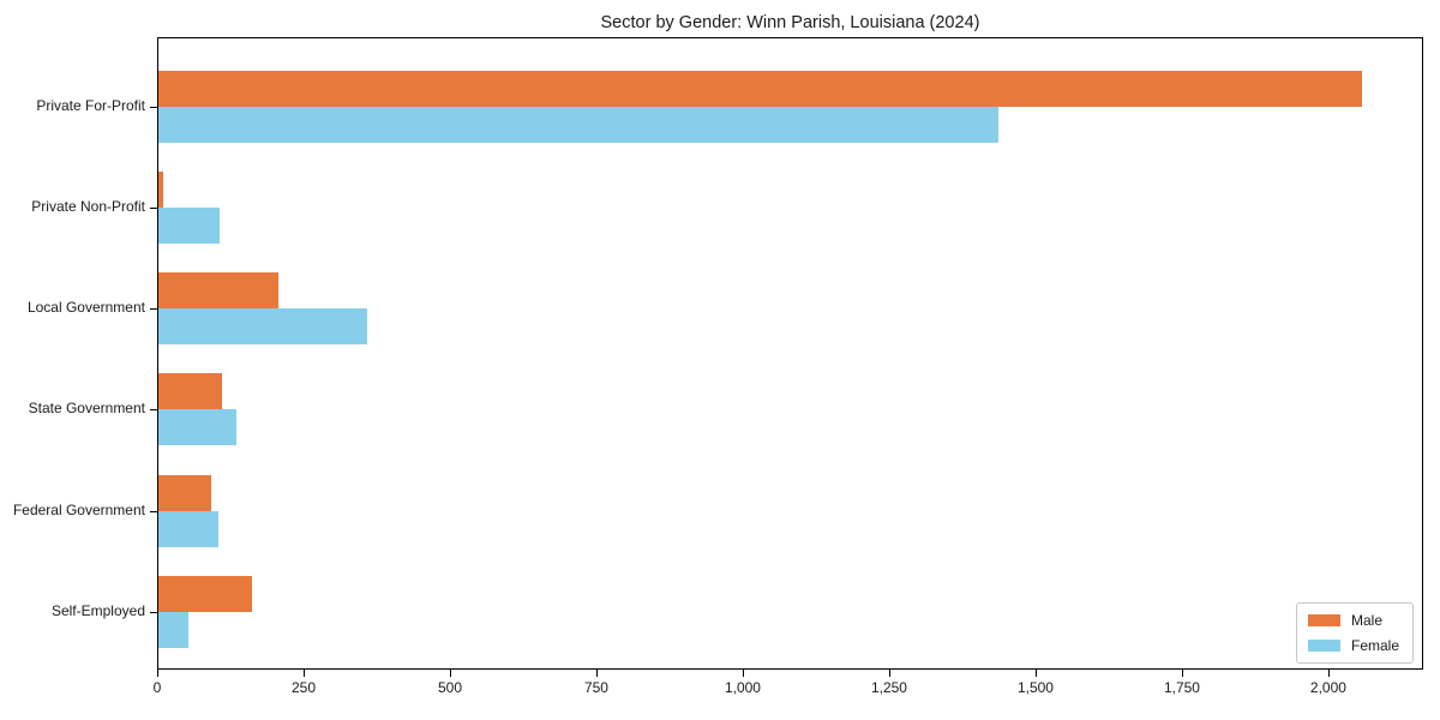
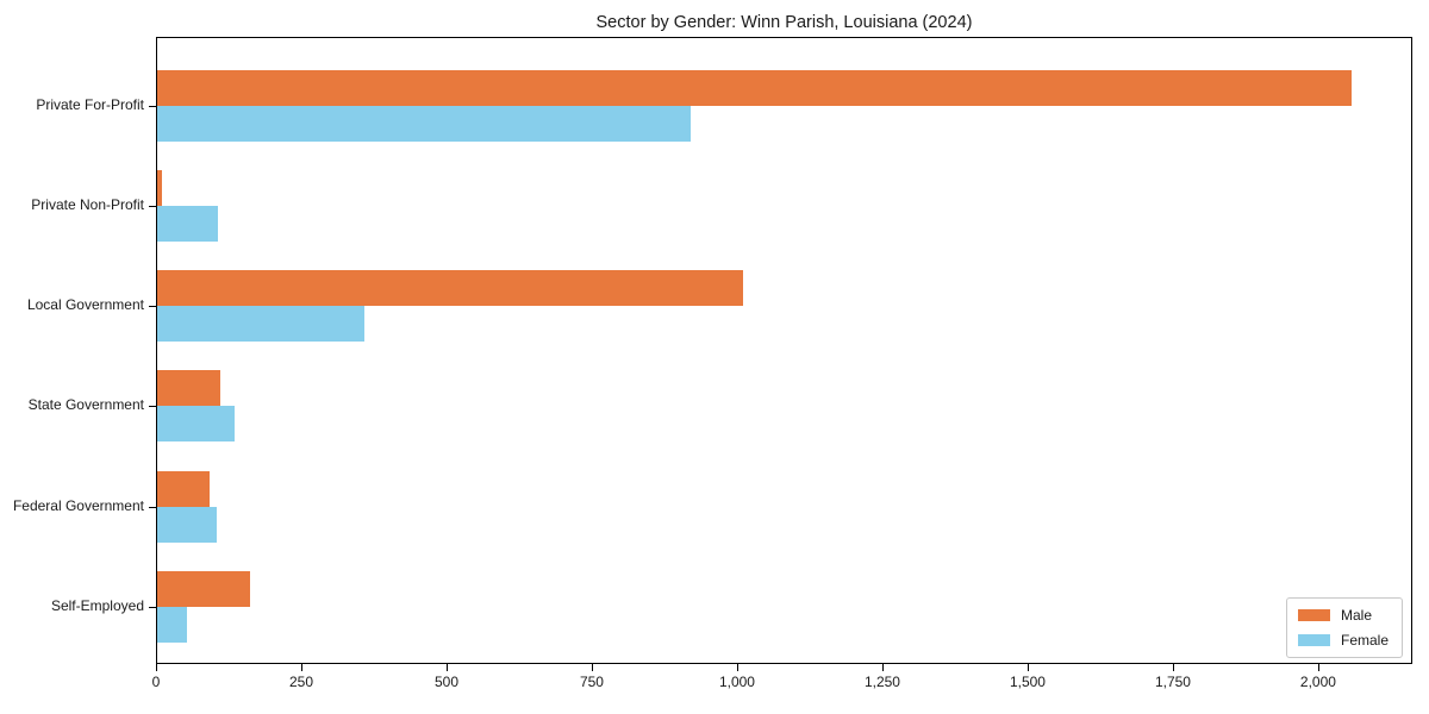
Female/Private For-Profit: 1440 -> 920
Male/Local Government: 210 -> 1010
